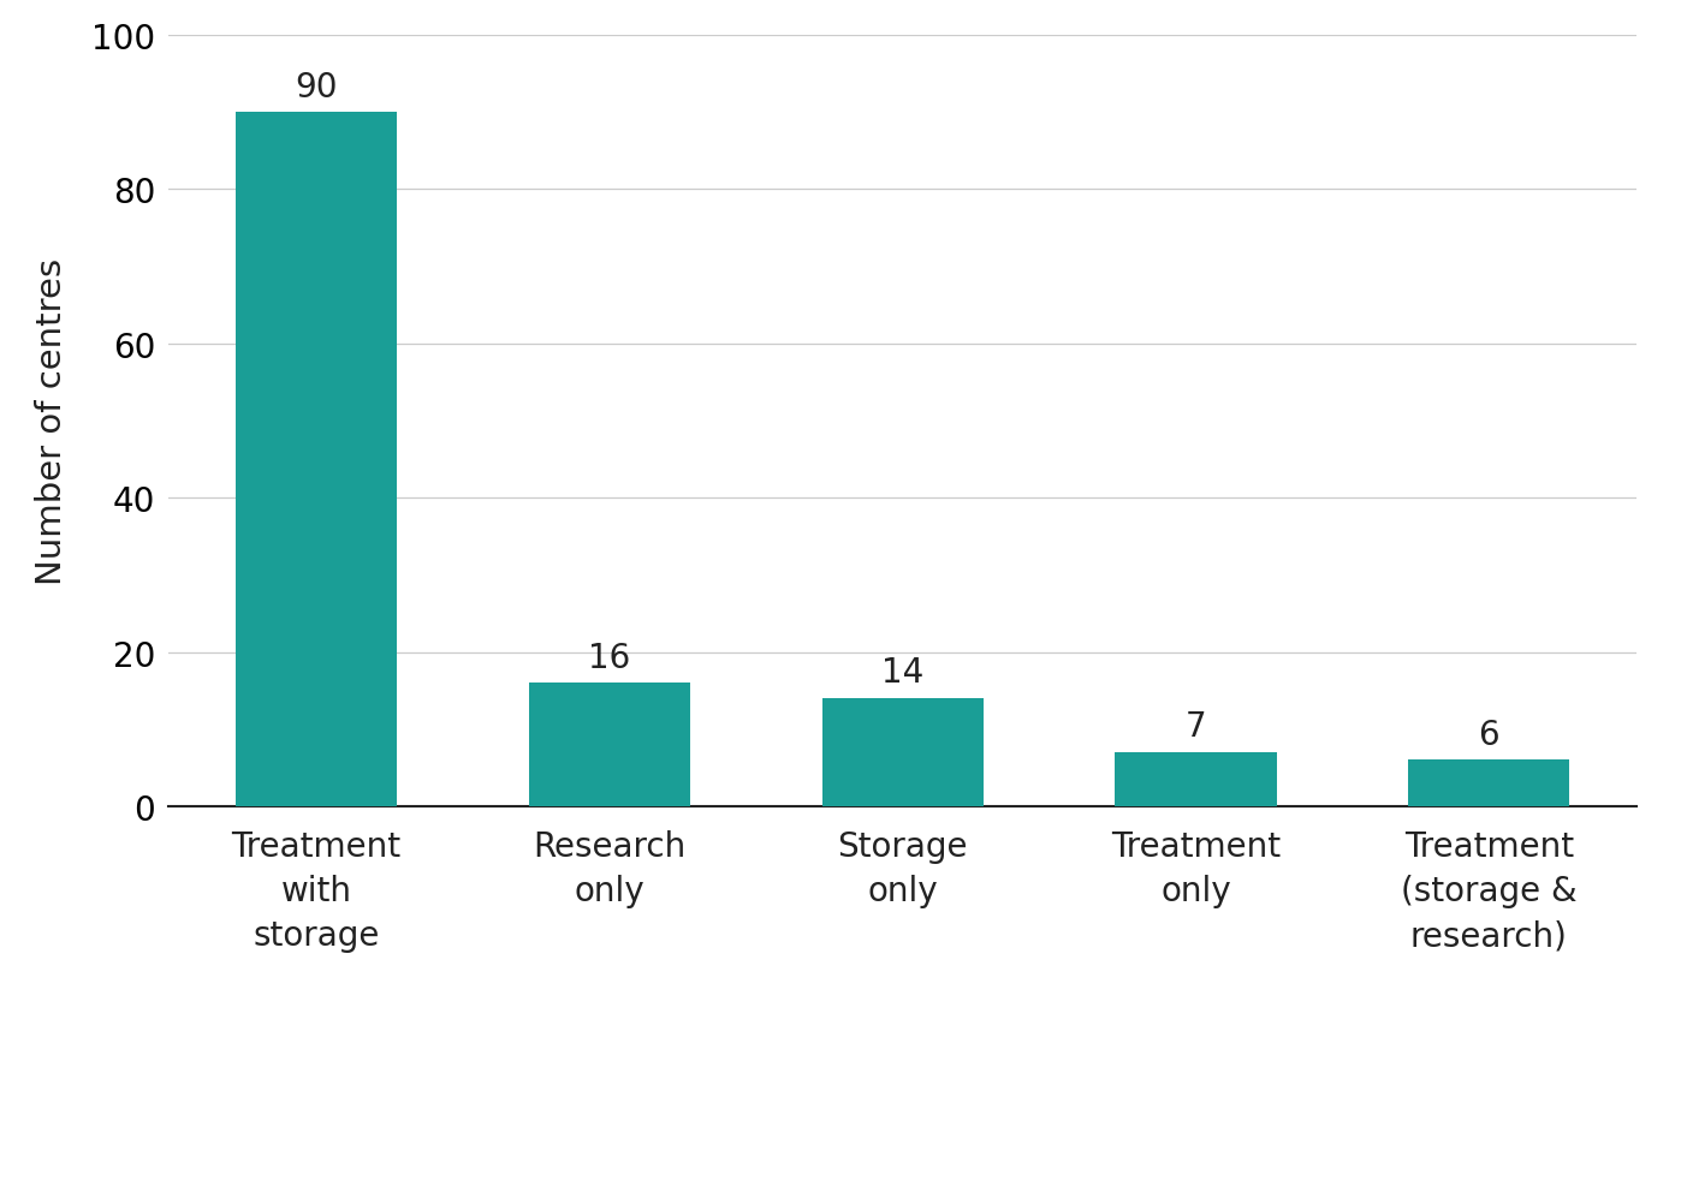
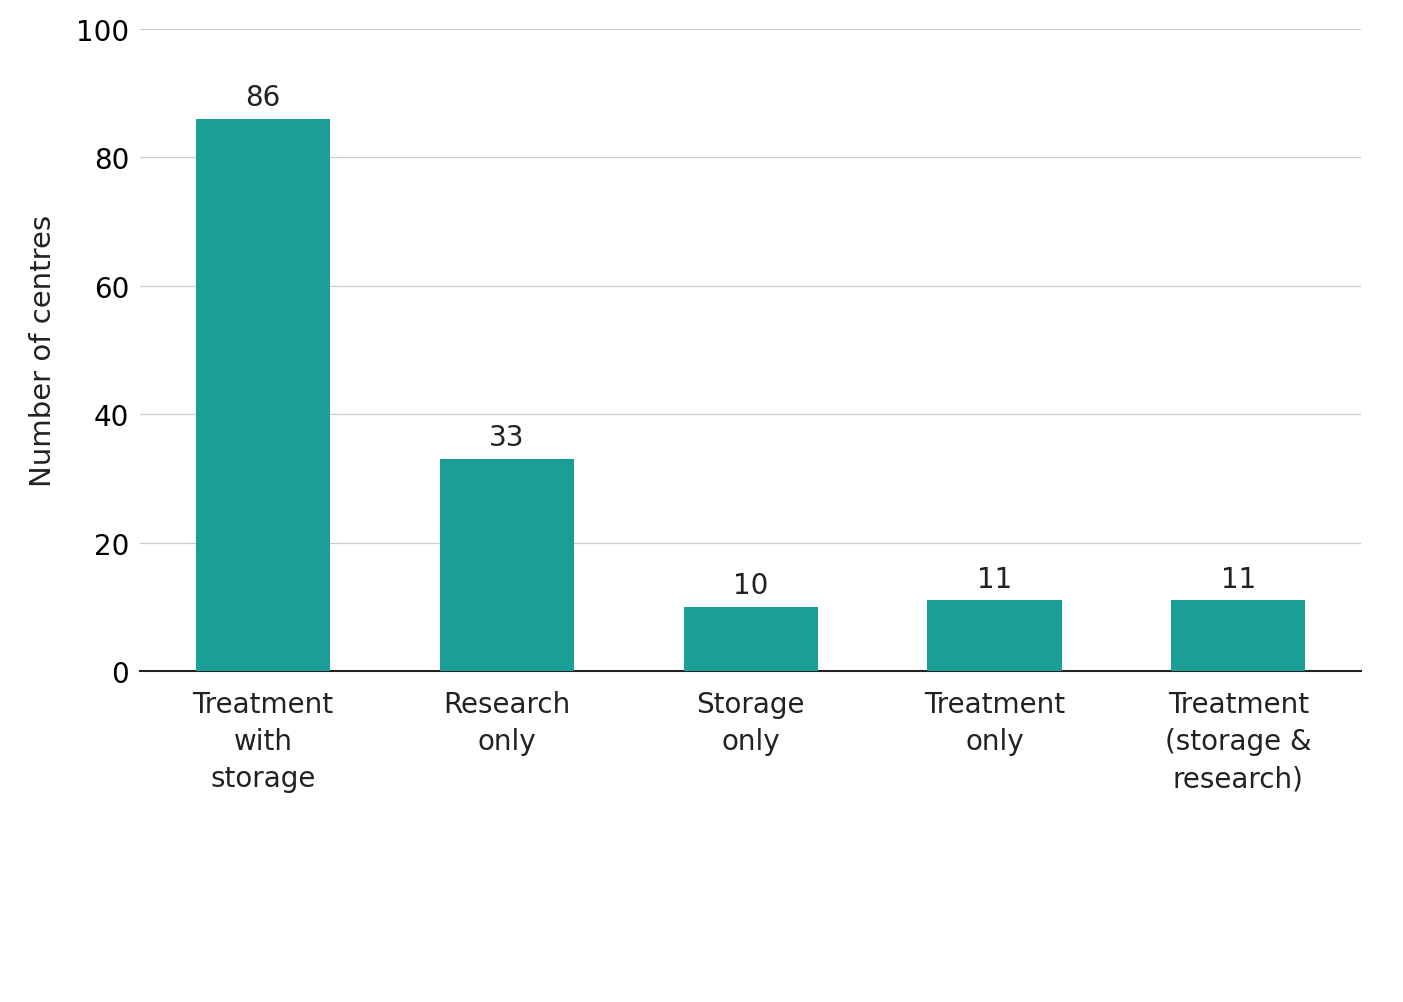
Treatment with storage: 90 -> 86
Research only: 16 -> 33
Storage only: 14 -> 10
Treatment only: 7 -> 11
Treatment (storage & research): 6 -> 11
